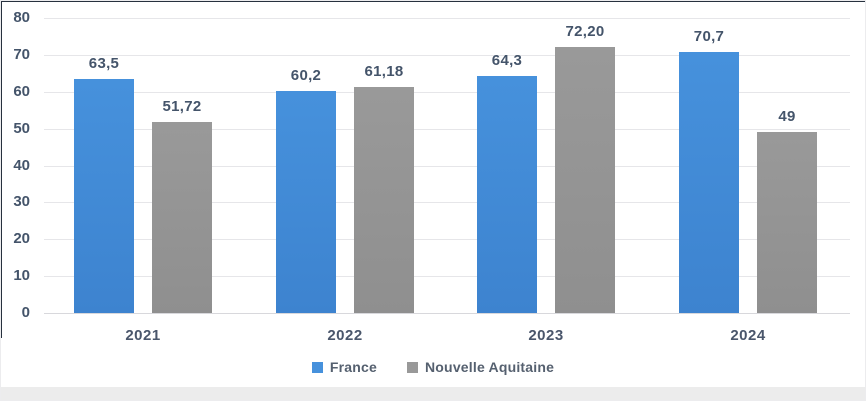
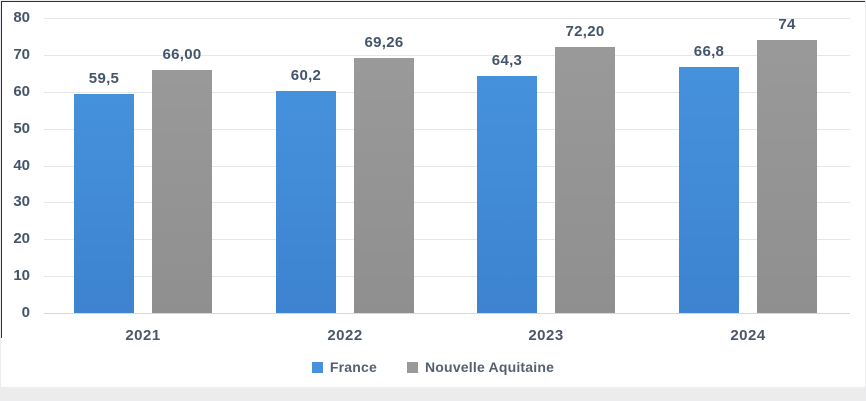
France/2021: 63,5 -> 59,5
Nouvelle Aquitaine/2021: 51,72 -> 66,00
Nouvelle Aquitaine/2022: 61,18 -> 69,26
France/2024: 70,7 -> 66,8
Nouvelle Aquitaine/2024: 49 -> 74
